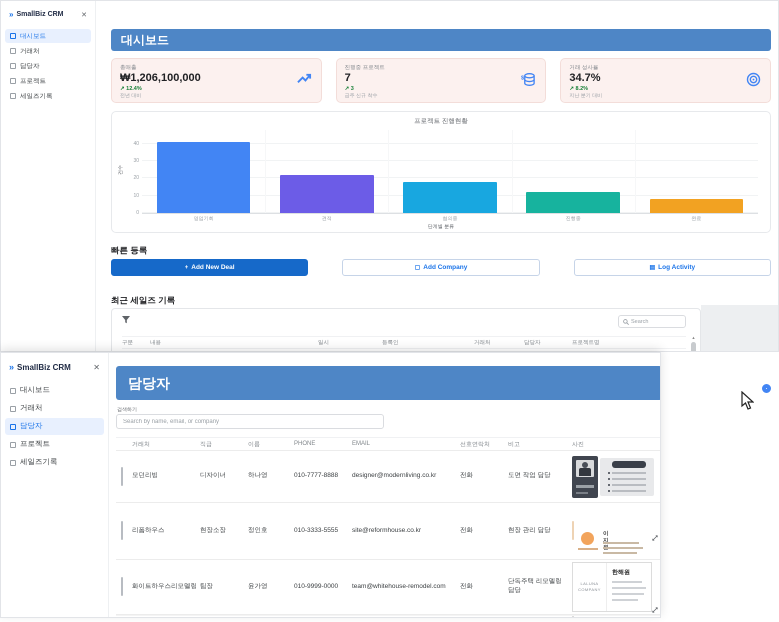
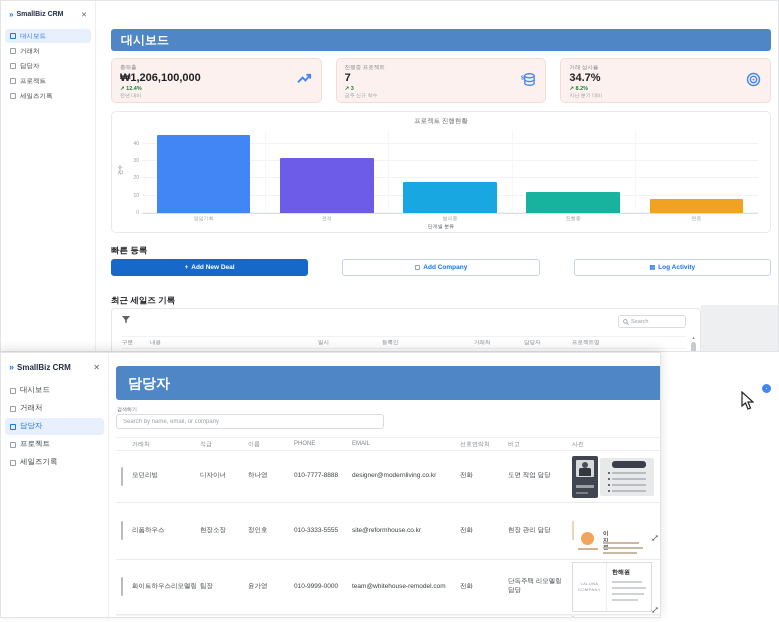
영업기회: 41 -> 45
견적: 22 -> 32
